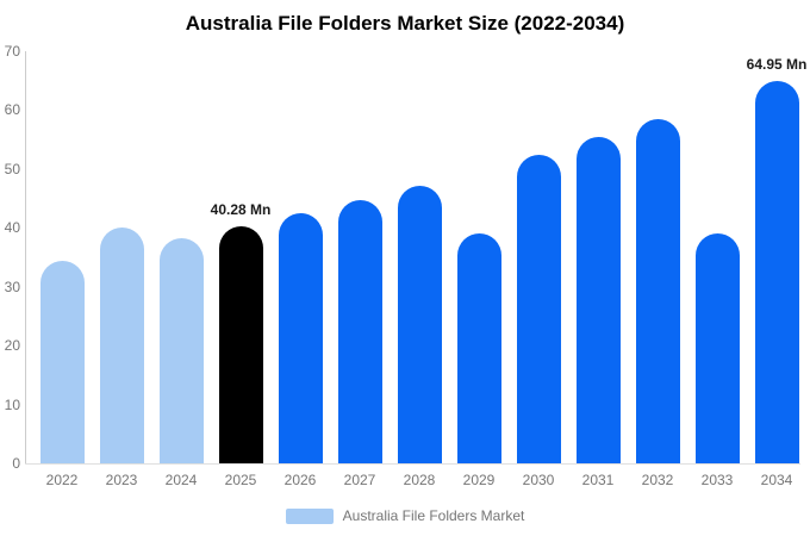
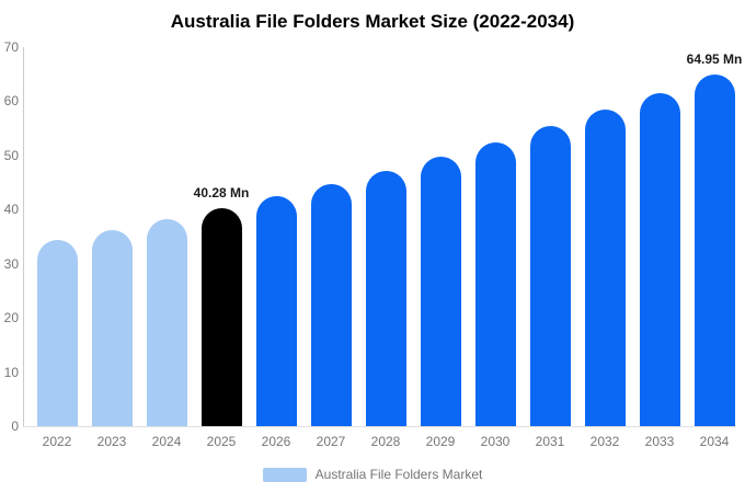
2023: 40 -> 36
2029: 39 -> 50
2033: 39 -> 62
